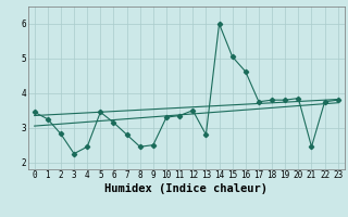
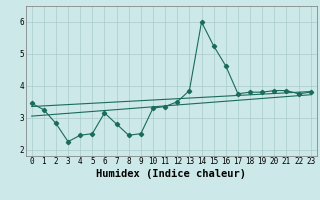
5: 3.45 -> 2.50
13: 2.80 -> 3.85
15: 5.05 -> 5.25
21: 2.45 -> 3.85
